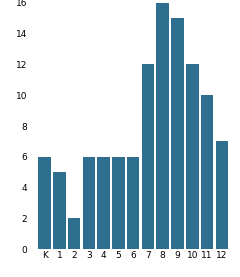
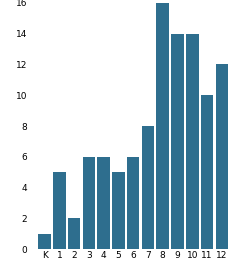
K: 6 -> 1
5: 6 -> 5
7: 12 -> 8
9: 15 -> 14
10: 12 -> 14
12: 7 -> 12
